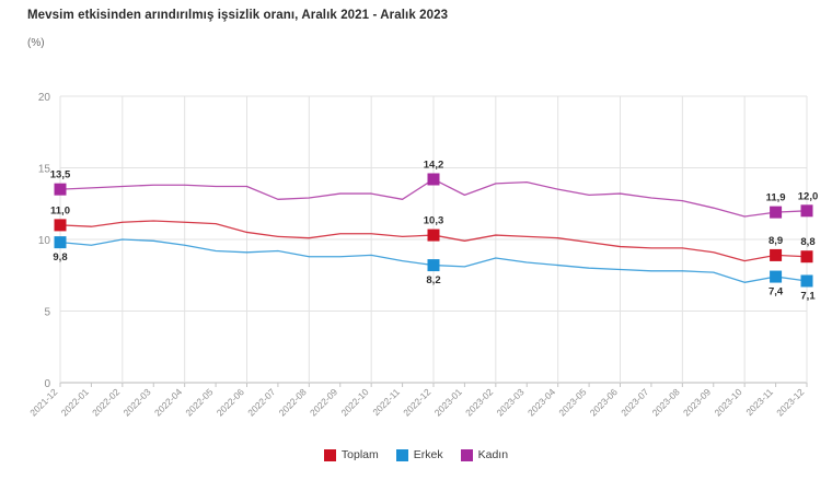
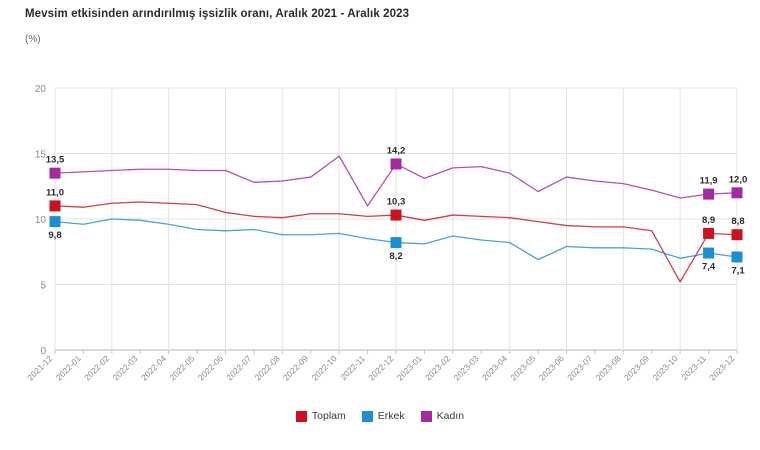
Kadın/2022-10: 13.2 -> 14.8
Kadın/2022-11: 12.8 -> 11.0
Erkek/2023-05: 8.0 -> 6.9
Kadın/2023-05: 13.1 -> 12.1
Toplam/2023-10: 8.5 -> 5.2
